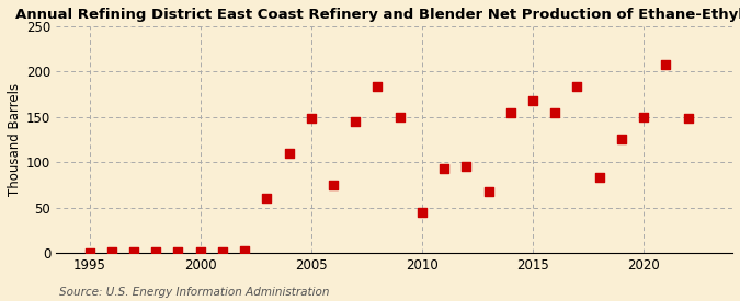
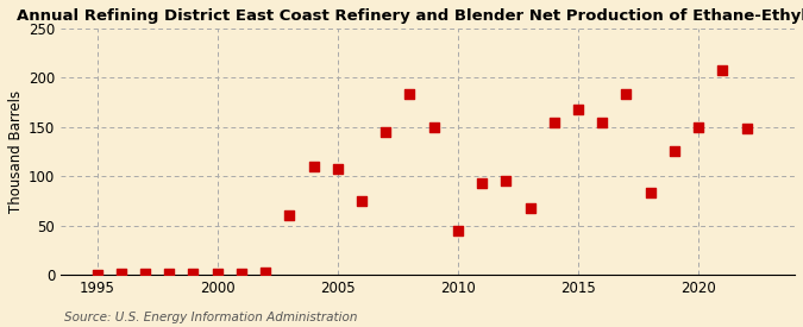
2005: 148 -> 107
